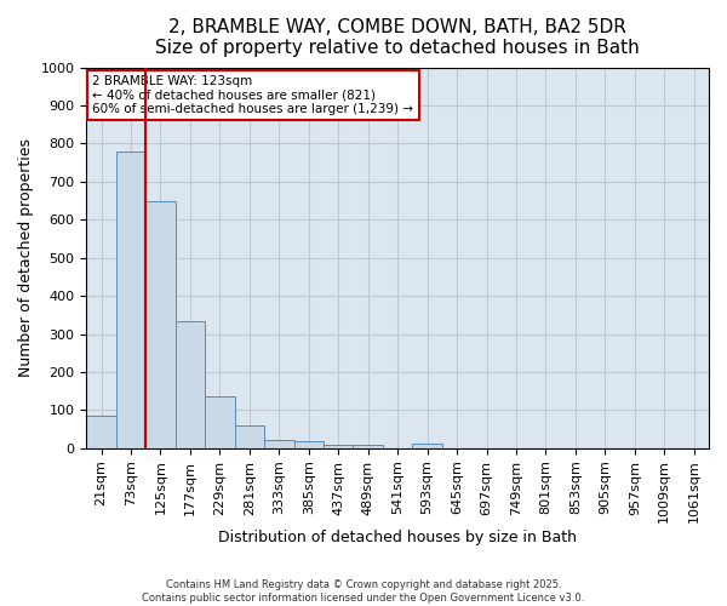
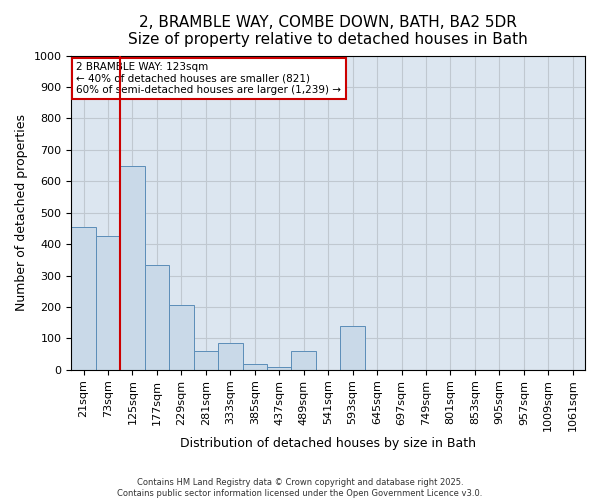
21sqm: 85 -> 455
73sqm: 780 -> 425
229sqm: 135 -> 205
333sqm: 22 -> 85
489sqm: 8 -> 60
593sqm: 11 -> 140
